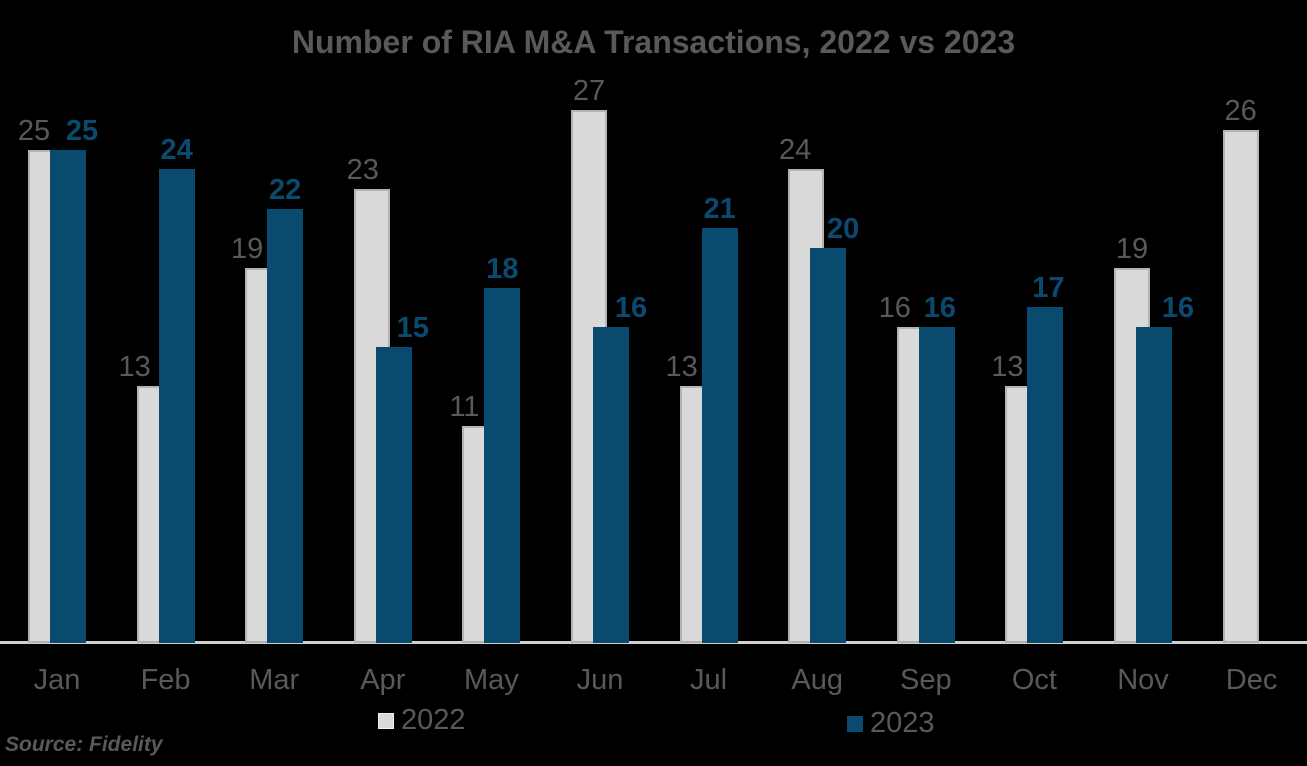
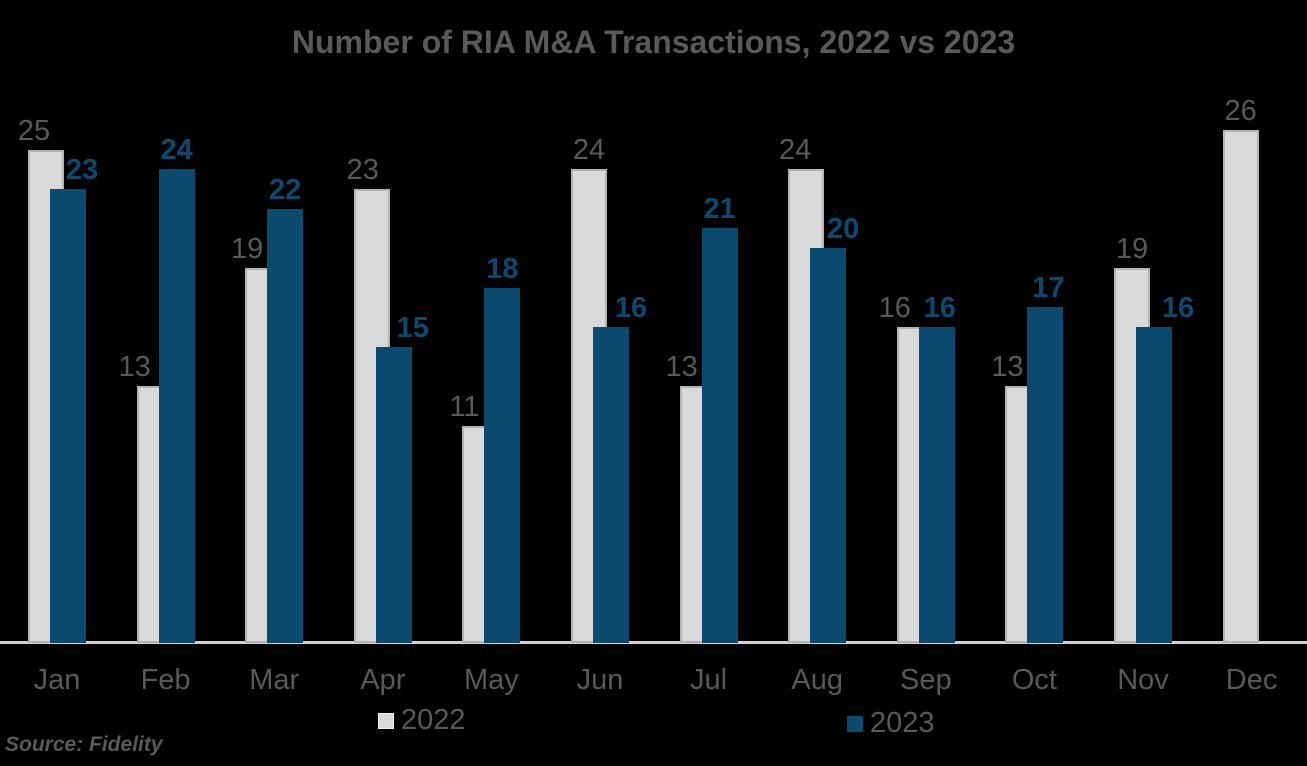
2023/Jan: 25 -> 23
2022/Jun: 27 -> 24
